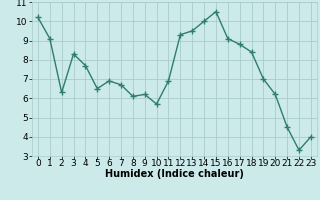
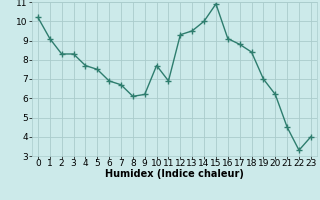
2: 6.3 -> 8.3
5: 6.5 -> 7.5
10: 5.7 -> 7.7
15: 10.5 -> 10.9
